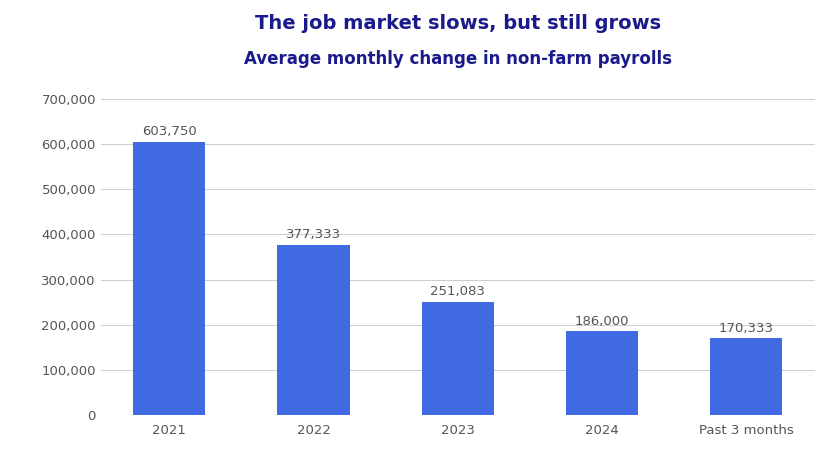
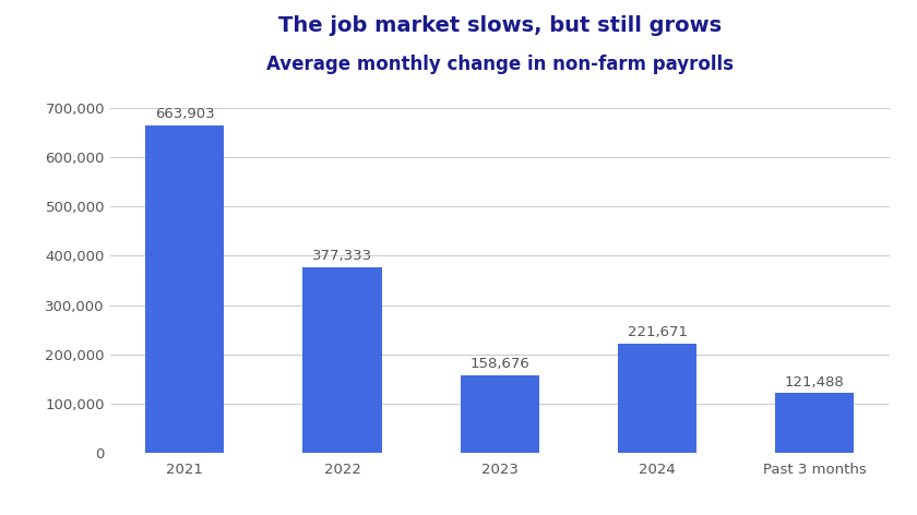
2021: 603,750 -> 663,903
2023: 251,083 -> 158,676
2024: 186,000 -> 221,671
Past 3 months: 170,333 -> 121,488
